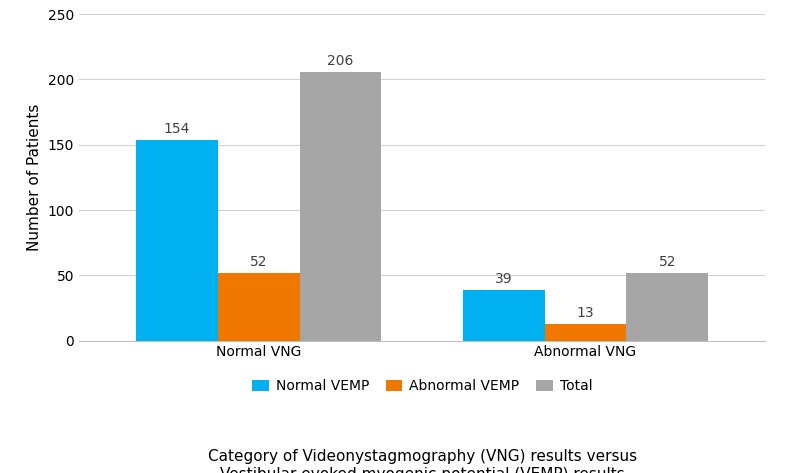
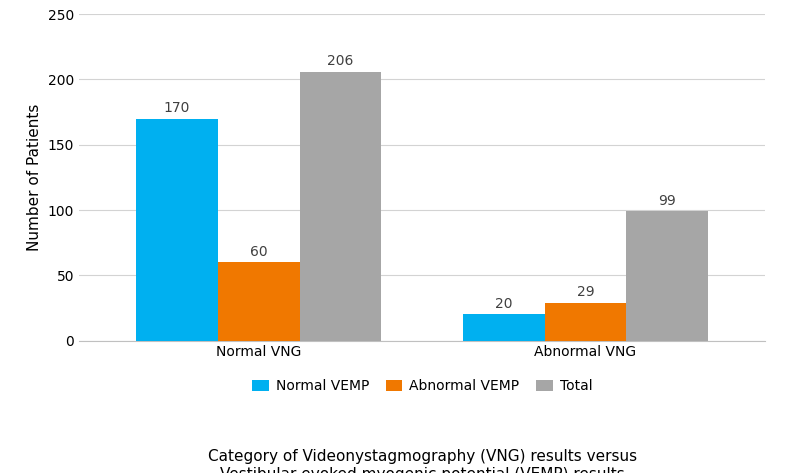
Normal VEMP/Normal VNG: 154 -> 170
Abnormal VEMP/Normal VNG: 52 -> 60
Normal VEMP/Abnormal VNG: 39 -> 20
Abnormal VEMP/Abnormal VNG: 13 -> 29
Total/Abnormal VNG: 52 -> 99
